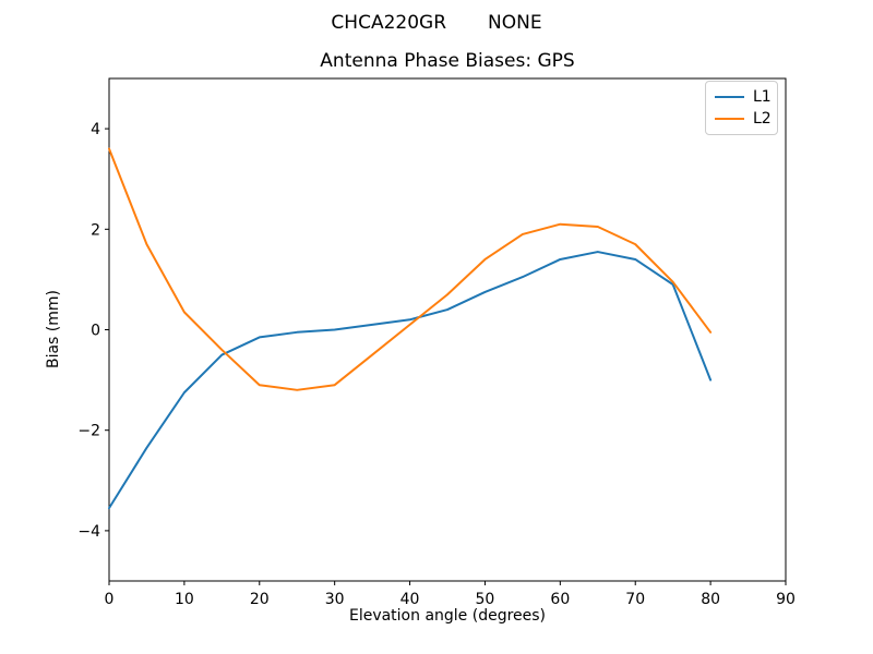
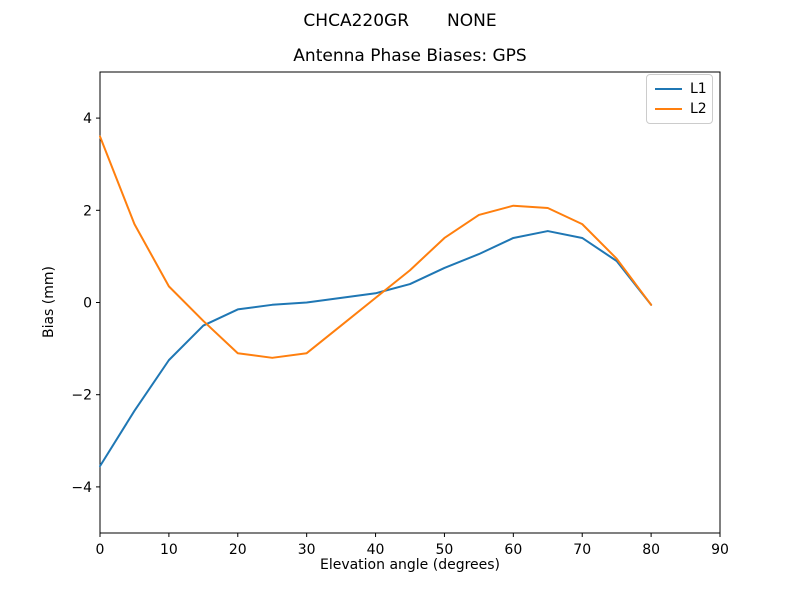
L1/80: -1.0 -> -0.1
